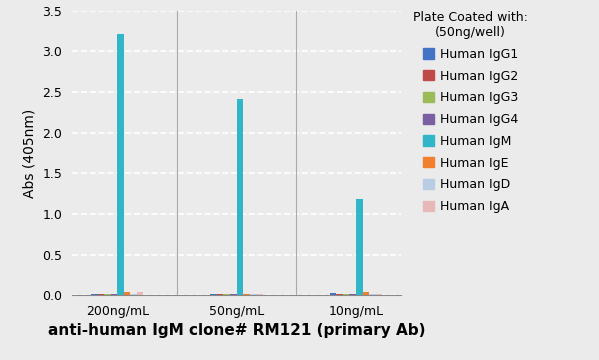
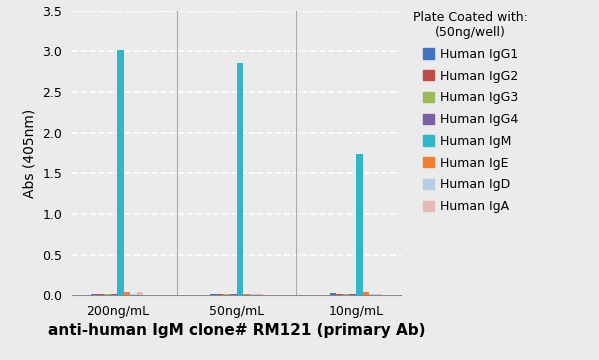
Human IgM/200ng/mL: 3.21 -> 3.02
Human IgM/50ng/mL: 2.42 -> 2.86
Human IgM/10ng/mL: 1.19 -> 1.74
